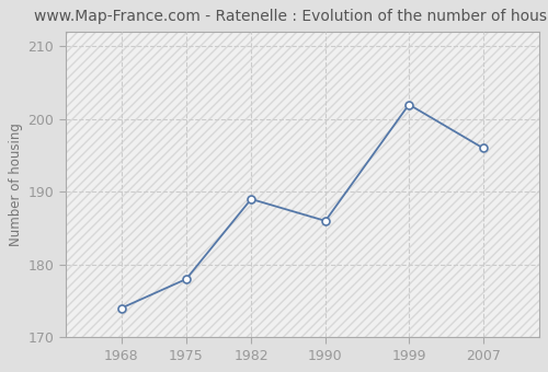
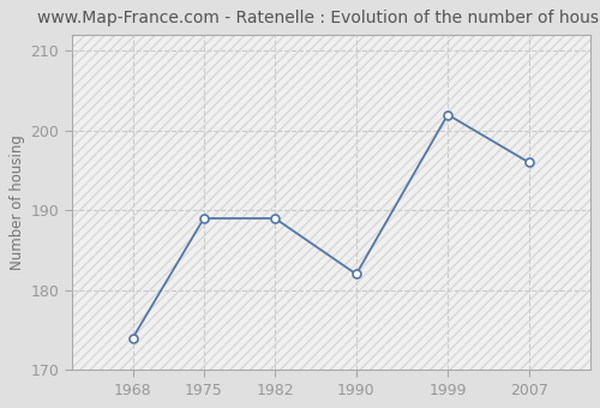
1975: 178 -> 189
1990: 186 -> 182
